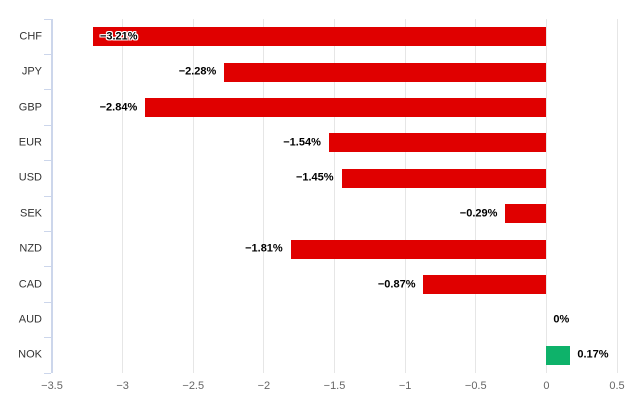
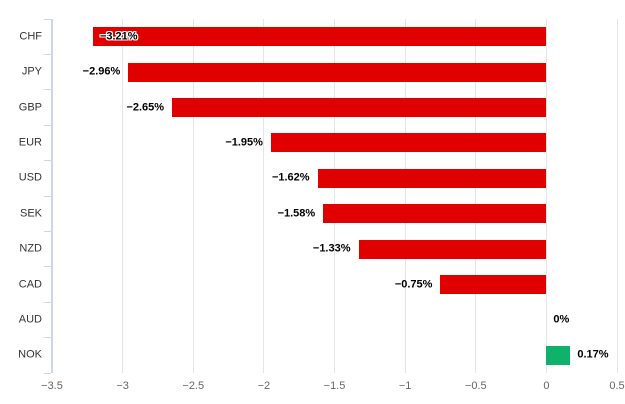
JPY: −2.28% -> −2.96%
GBP: −2.84% -> −2.65%
EUR: −1.54% -> −1.95%
USD: −1.45% -> −1.62%
SEK: −0.29% -> −1.58%
NZD: −1.81% -> −1.33%
CAD: −0.87% -> −0.75%
